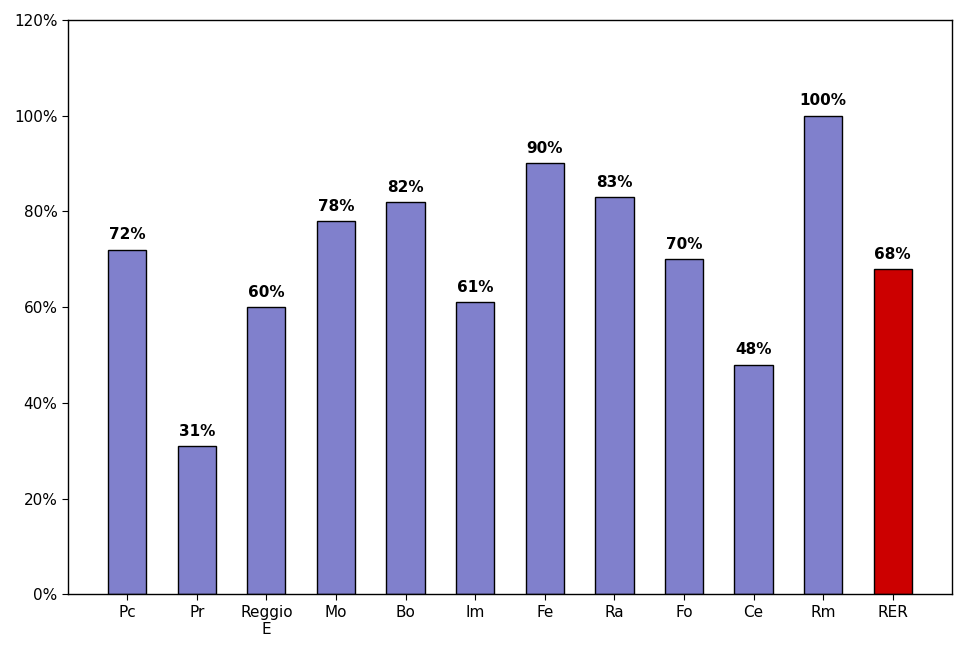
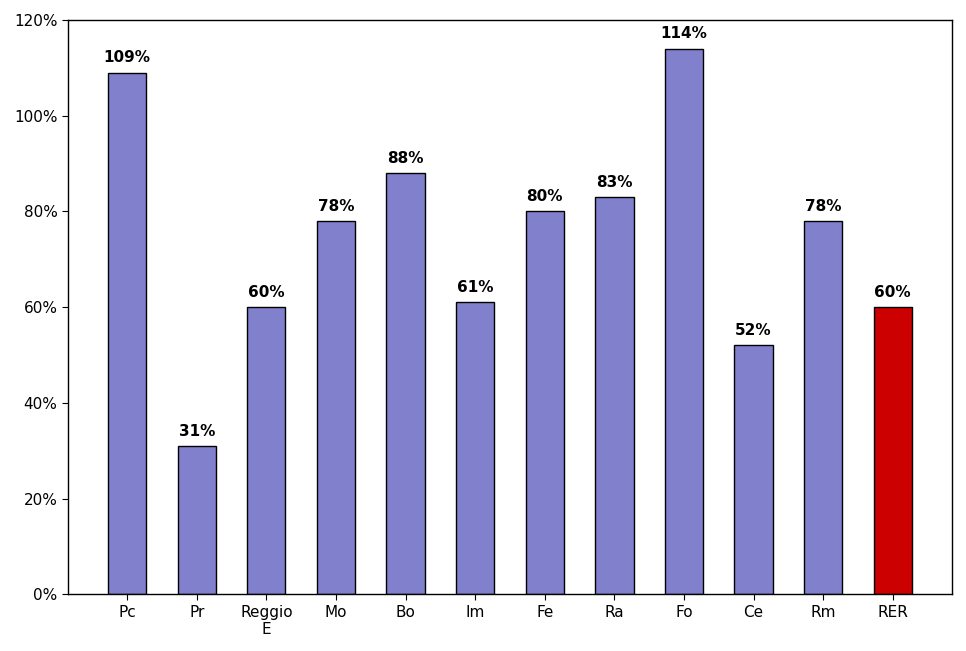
Pc: 72% -> 109%
Bo: 82% -> 88%
Fe: 90% -> 80%
Fo: 70% -> 114%
Ce: 48% -> 52%
Rm: 100% -> 78%
RER: 68% -> 60%
